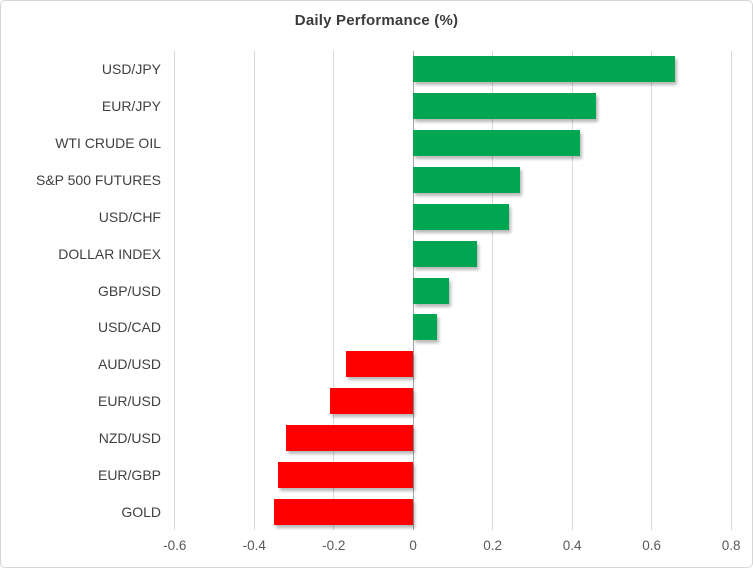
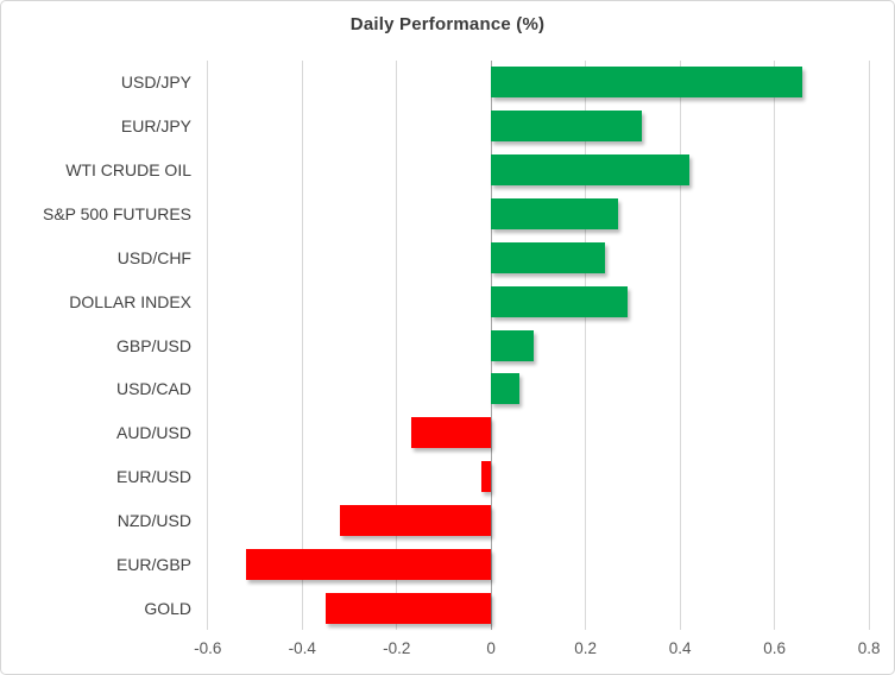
EUR/JPY: 0.46 -> 0.32
DOLLAR INDEX: 0.16 -> 0.29
EUR/USD: -0.21 -> -0.02
EUR/GBP: -0.34 -> -0.52
